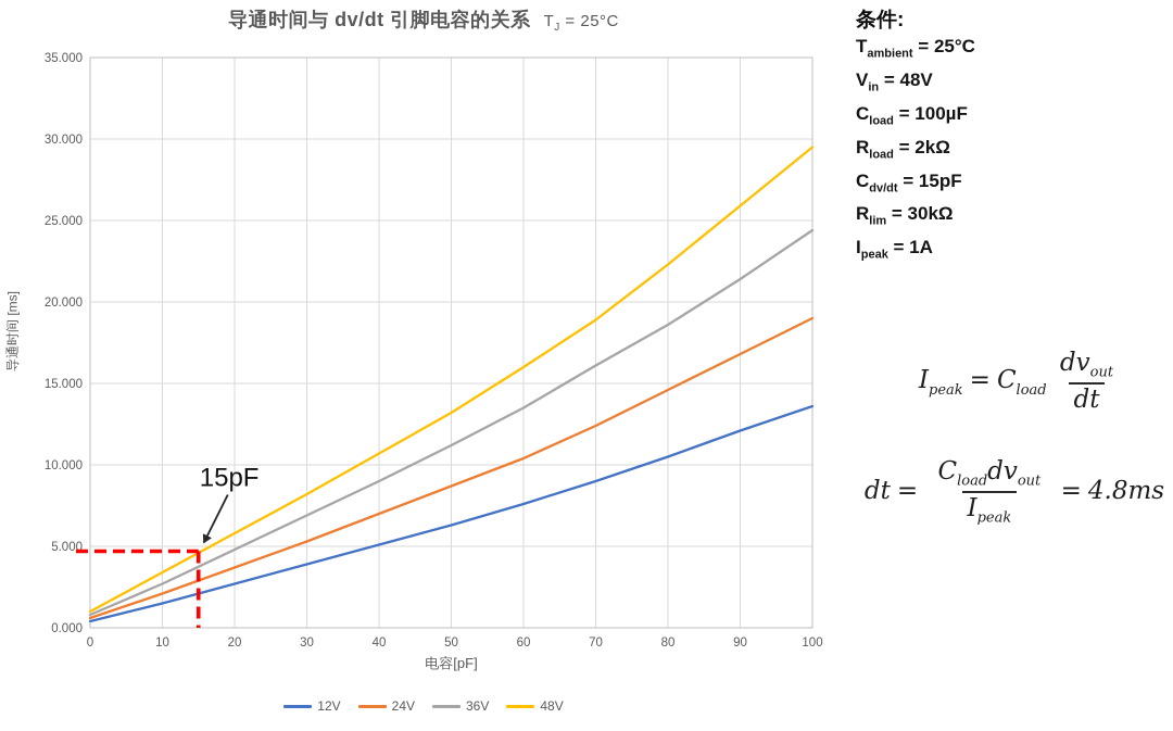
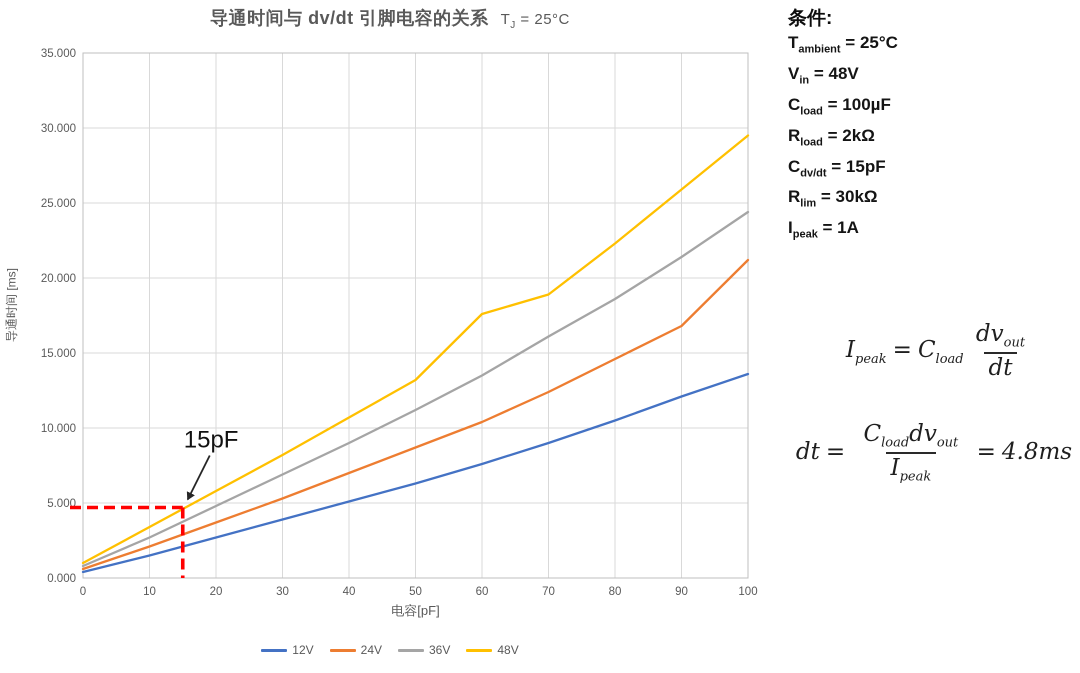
48V/60: 16.0 -> 17.6
24V/100: 19.0 -> 21.2
